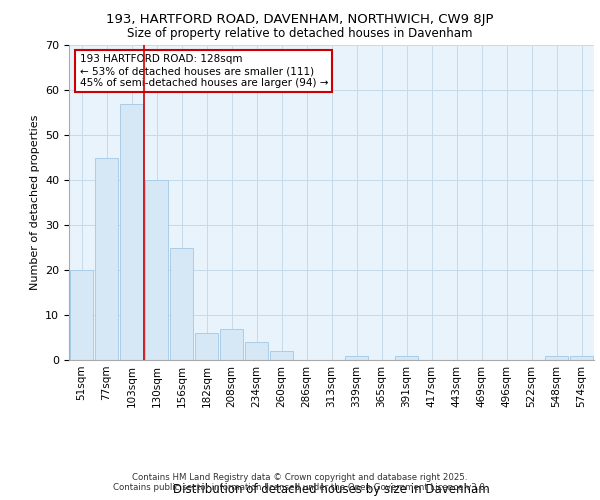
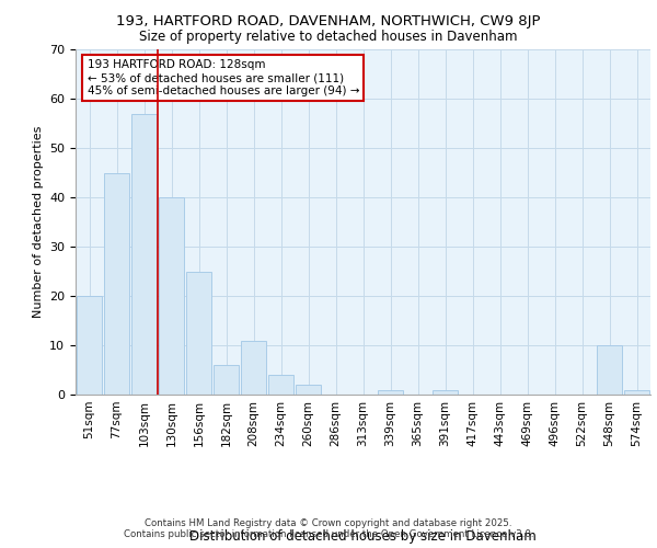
208sqm: 7 -> 11
548sqm: 1 -> 10
